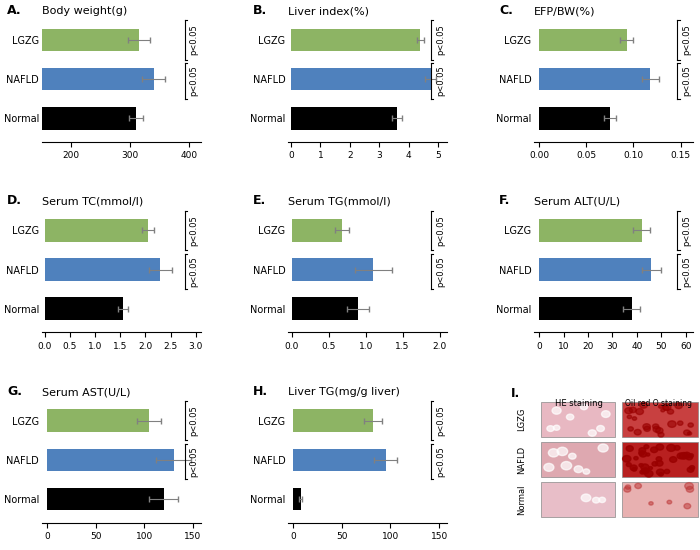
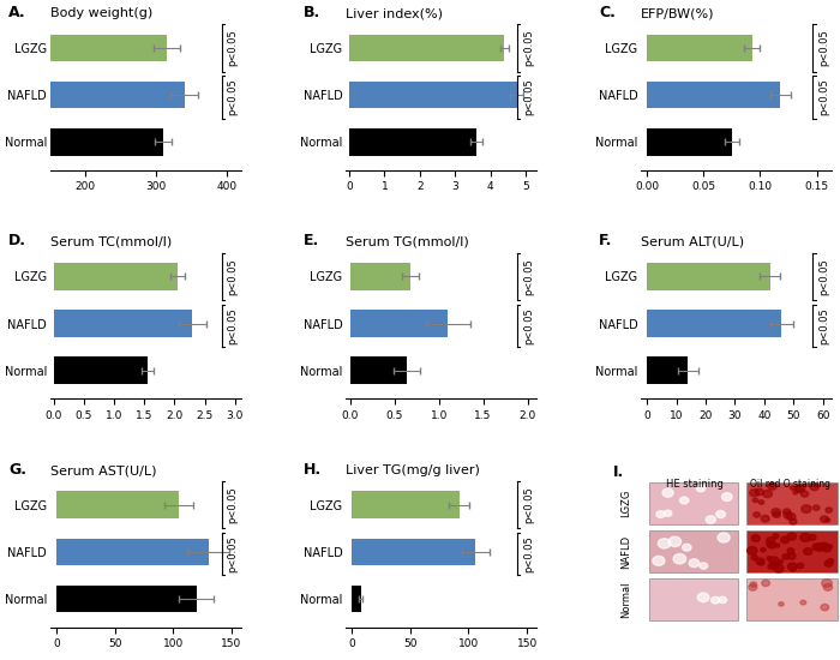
Serum TG(mmol/l)/Normal: 0.90 -> 0.64
Serum ALT(U/L)/Normal: 38 -> 14
Liver TG(mg/g liver)/LGZG: 82 -> 92
Liver TG(mg/g liver)/NAFLD: 95 -> 106
